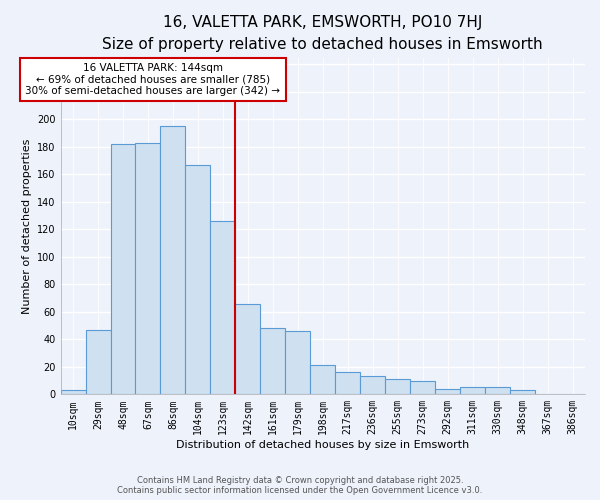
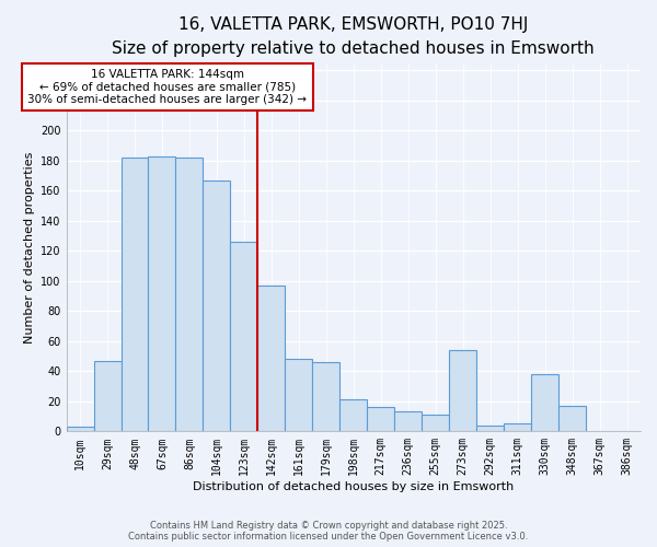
86sqm: 195 -> 182
142sqm: 66 -> 97
273sqm: 10 -> 54
330sqm: 5 -> 38
348sqm: 3 -> 17
